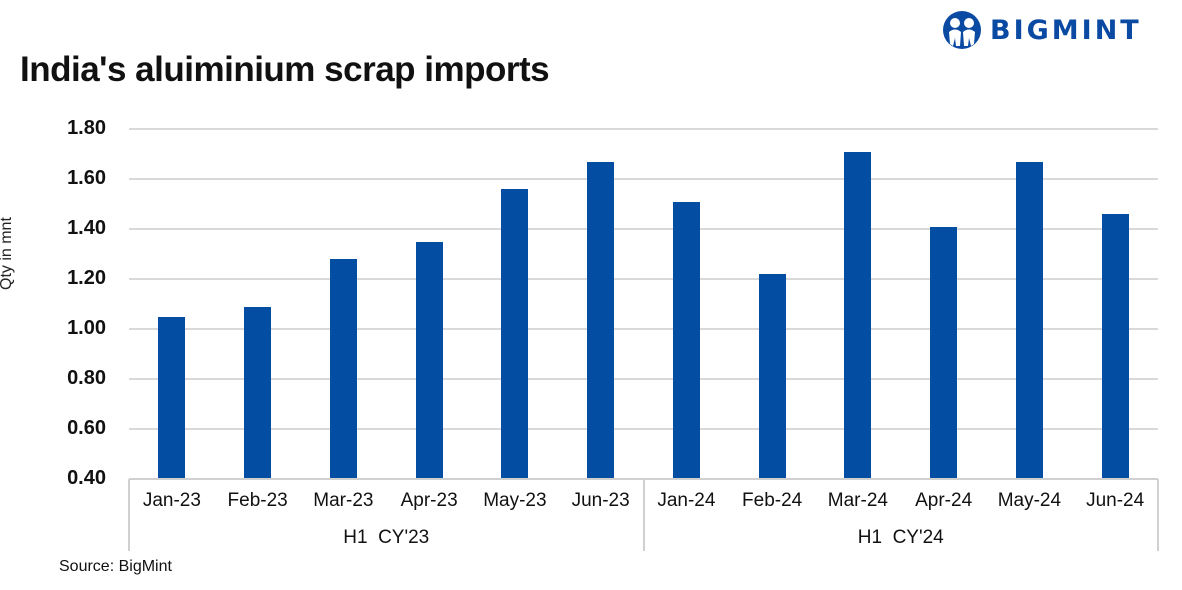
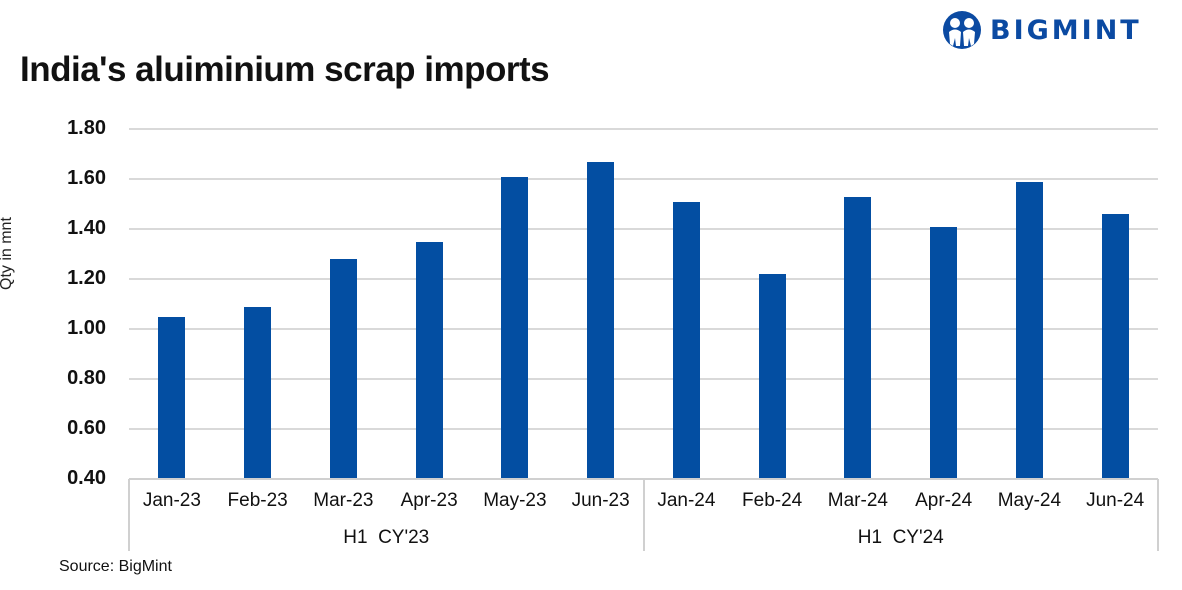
May-23: 1.56 -> 1.61
Mar-24: 1.71 -> 1.53
May-24: 1.67 -> 1.59
